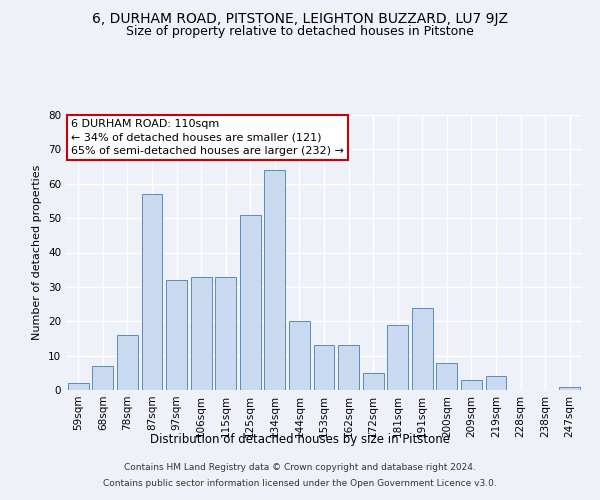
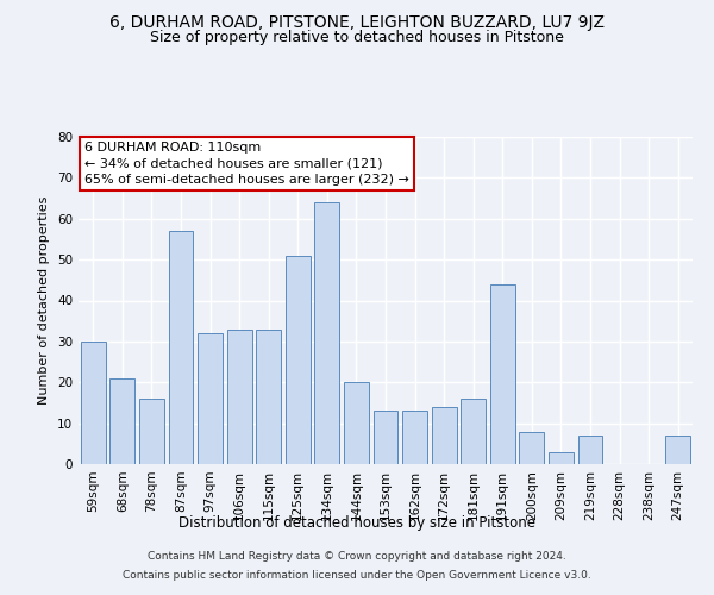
59sqm: 2 -> 30
68sqm: 7 -> 21
172sqm: 5 -> 14
181sqm: 19 -> 16
191sqm: 24 -> 44
219sqm: 4 -> 7
247sqm: 1 -> 7
